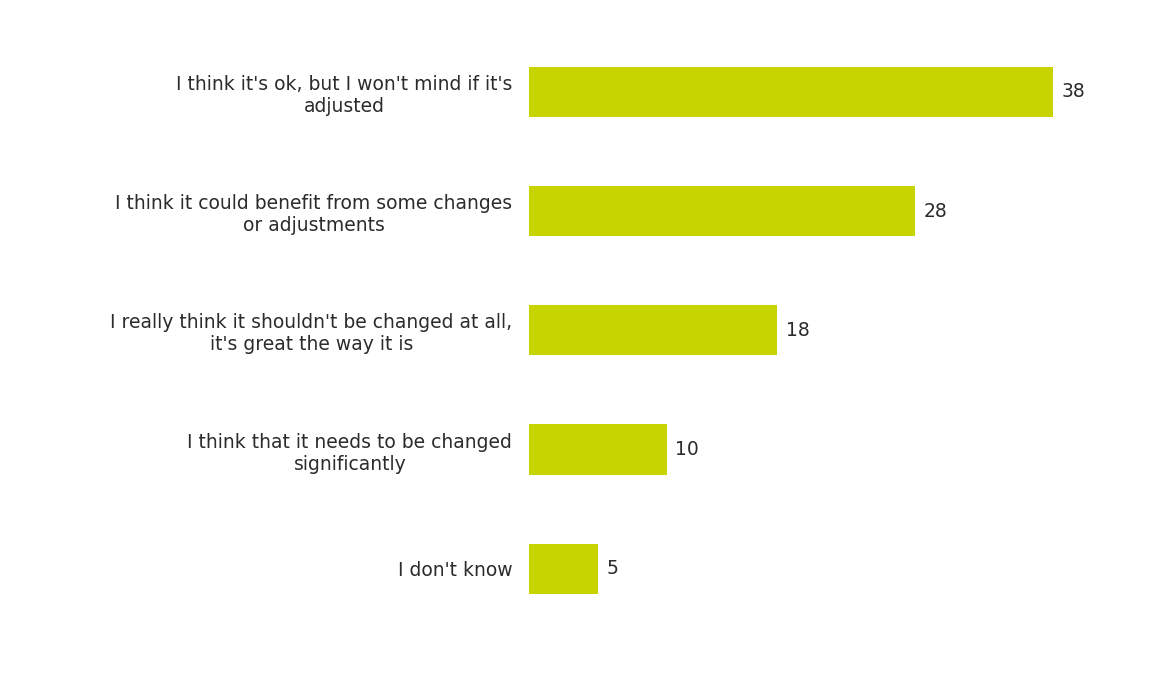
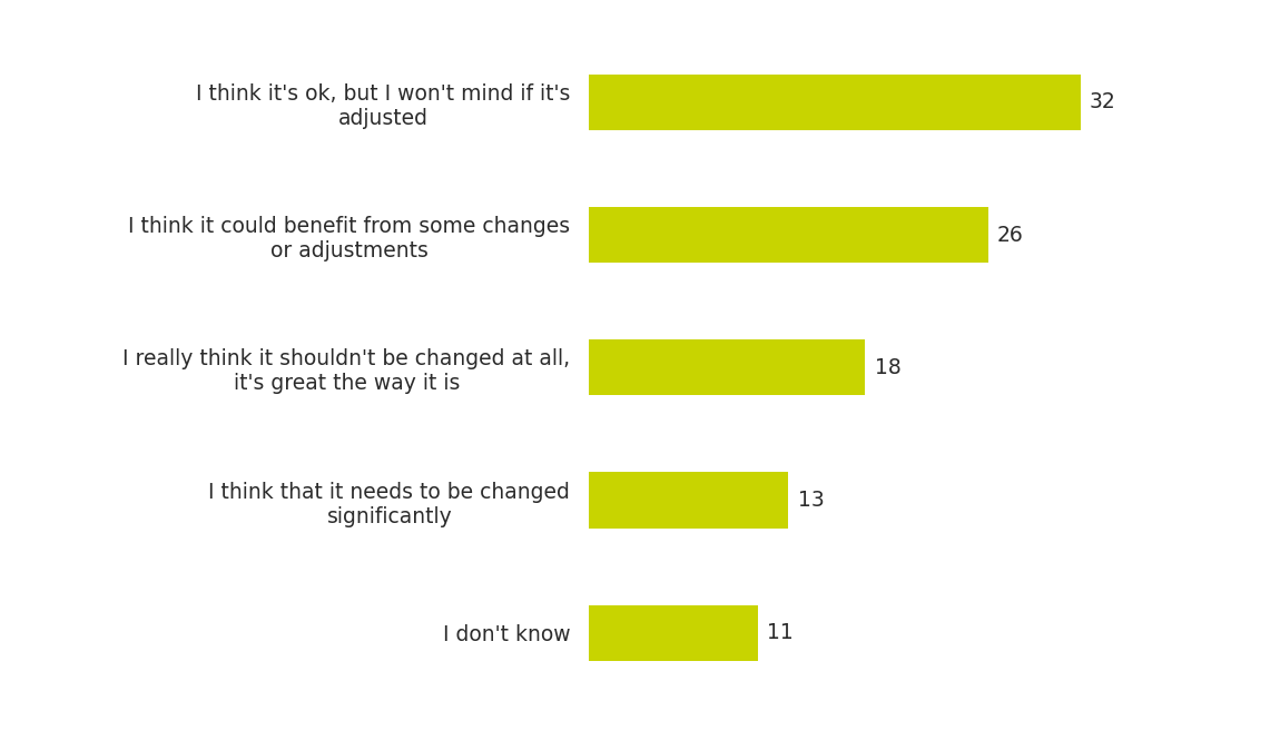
I think it's ok, but I won't mind if it's adjusted: 38 -> 32
I think it could benefit from some changes or adjustments: 28 -> 26
I think that it needs to be changed significantly: 10 -> 13
I don't know: 5 -> 11
